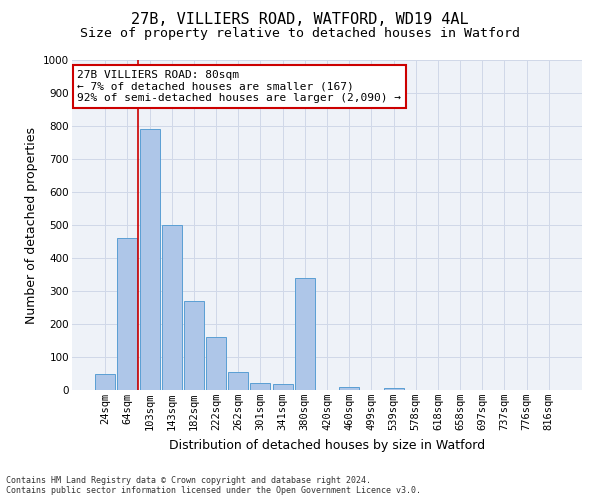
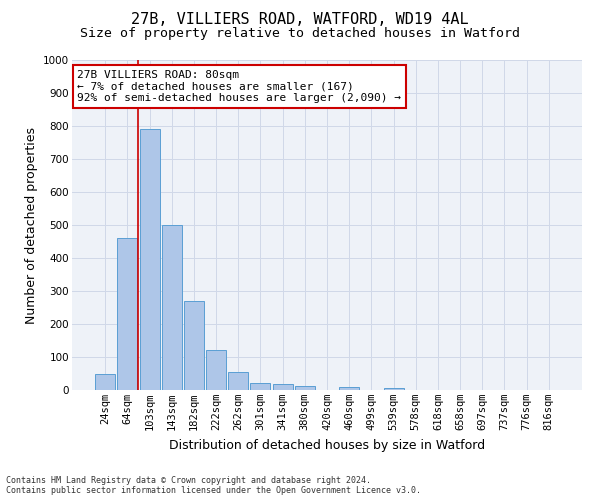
222sqm: 160 -> 120
380sqm: 340 -> 11
